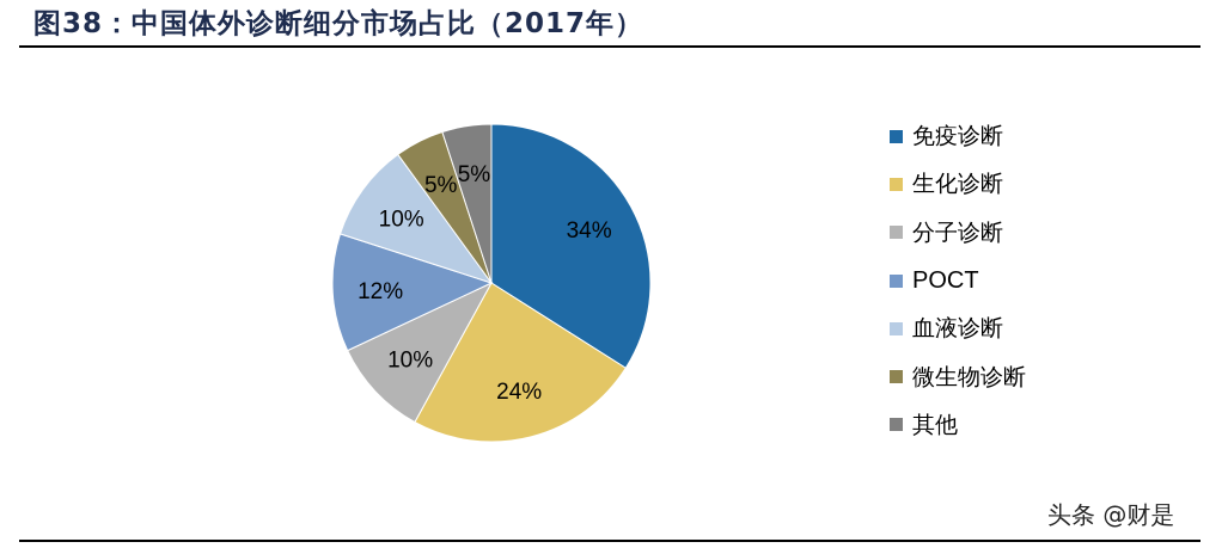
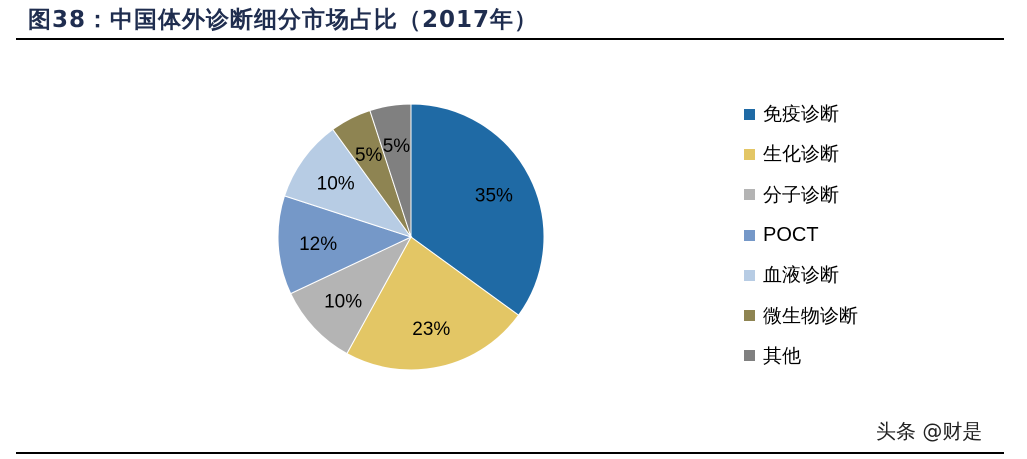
免疫诊断: 34% -> 35%
生化诊断: 24% -> 23%
